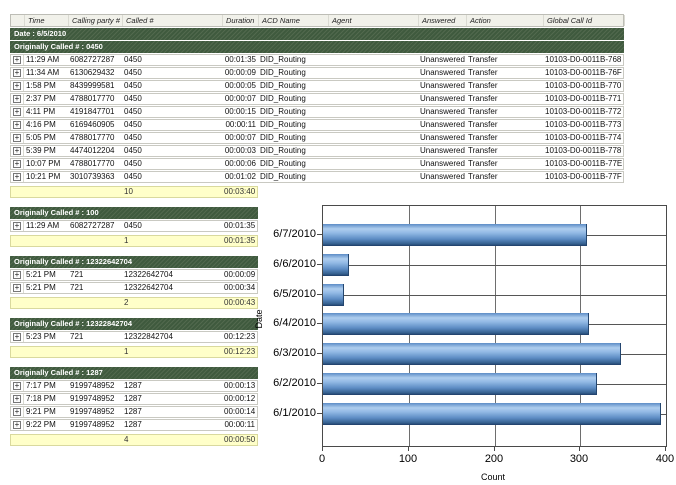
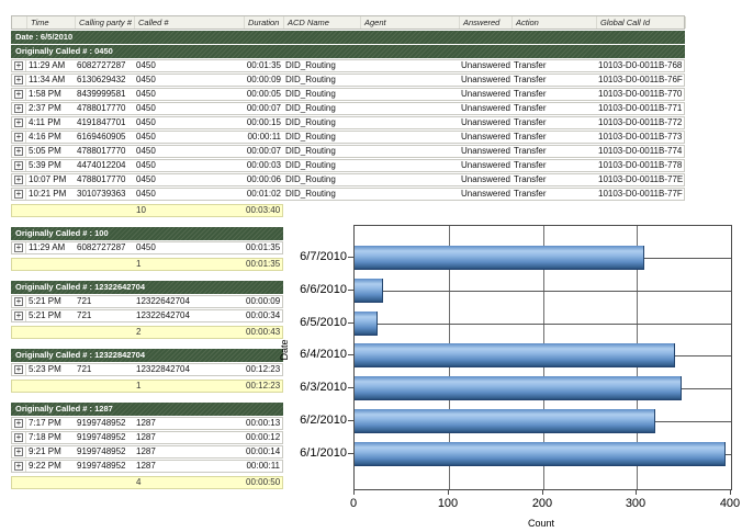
6/4/2010: 310 -> 340
